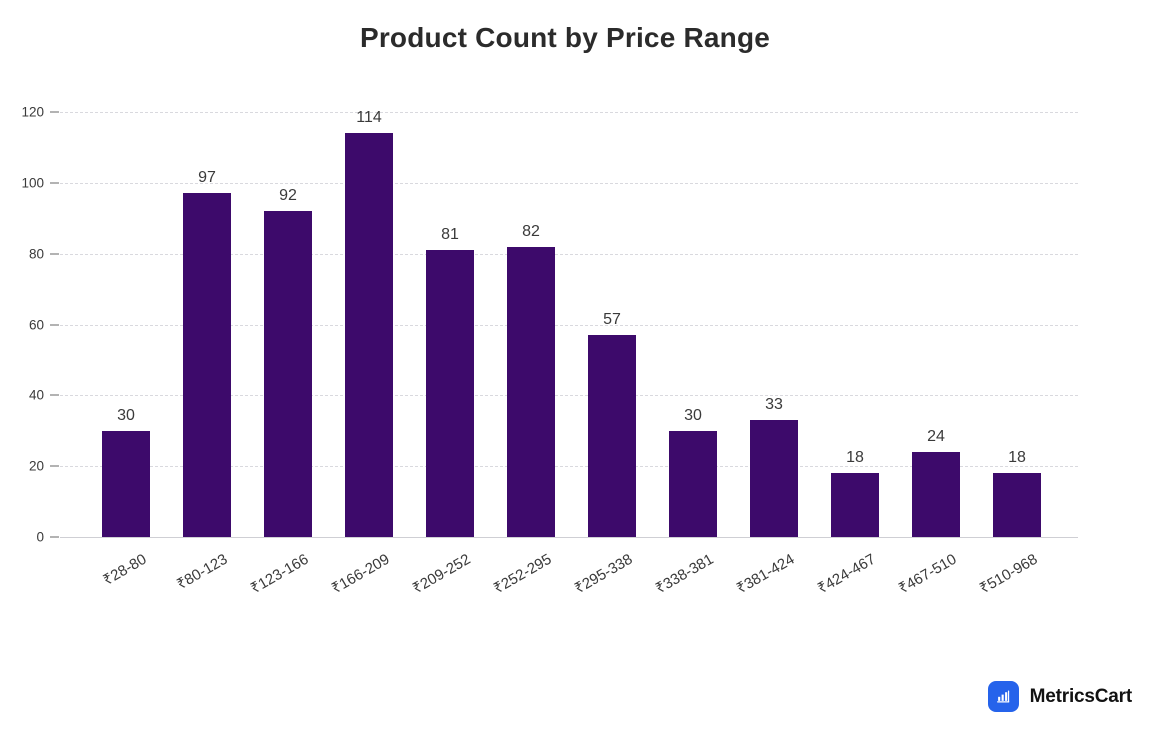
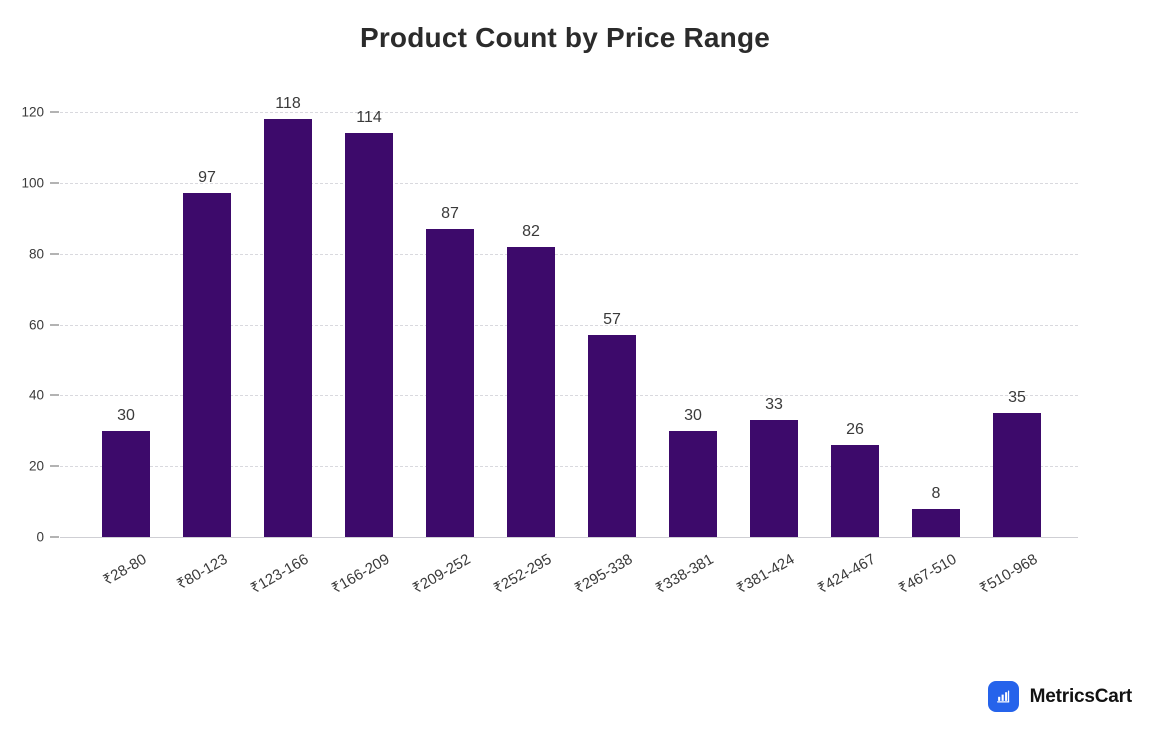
₹123-166: 92 -> 118
₹209-252: 81 -> 87
₹424-467: 18 -> 26
₹467-510: 24 -> 8
₹510-968: 18 -> 35
